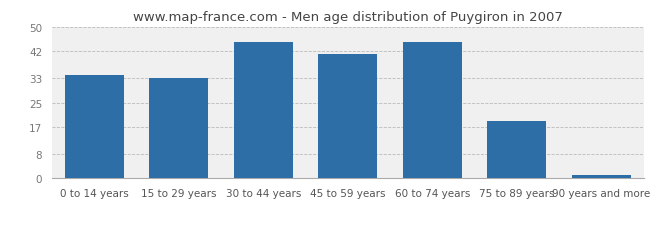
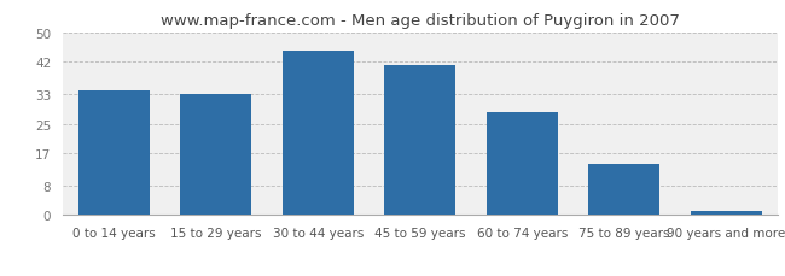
60 to 74 years: 45 -> 28
75 to 89 years: 19 -> 14
